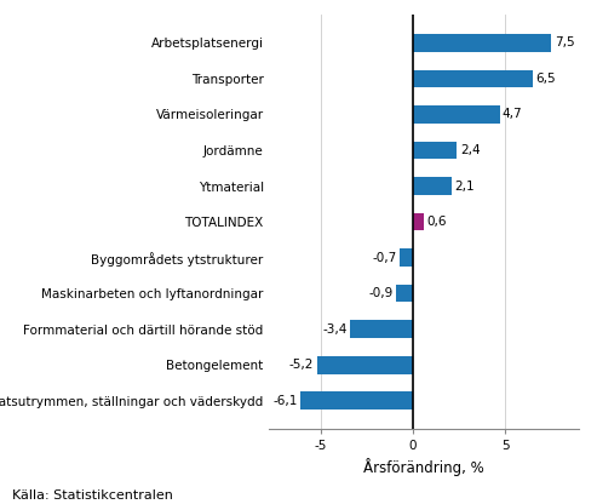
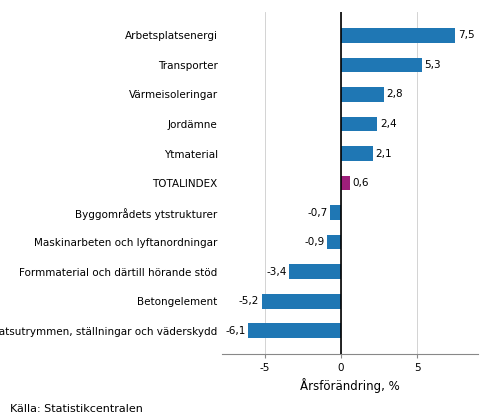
Transporter: 6,5 -> 5,3
Värmeisoleringar: 4,7 -> 2,8
